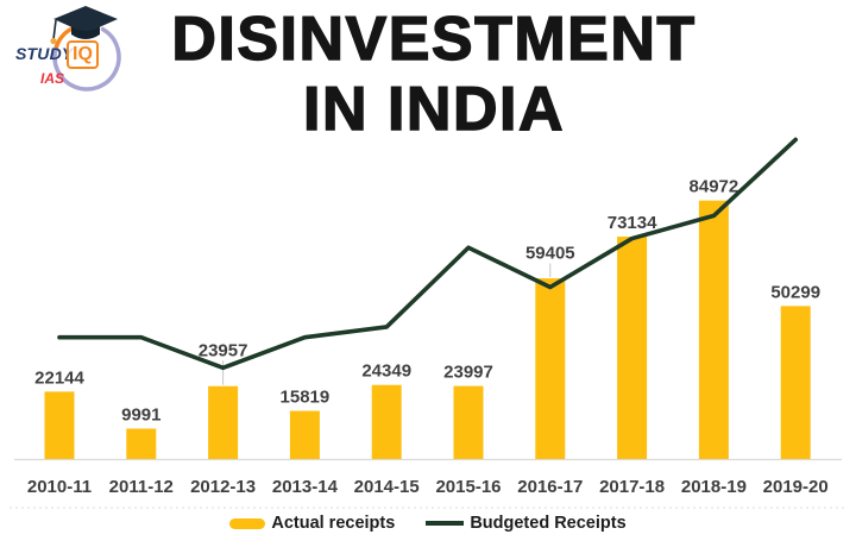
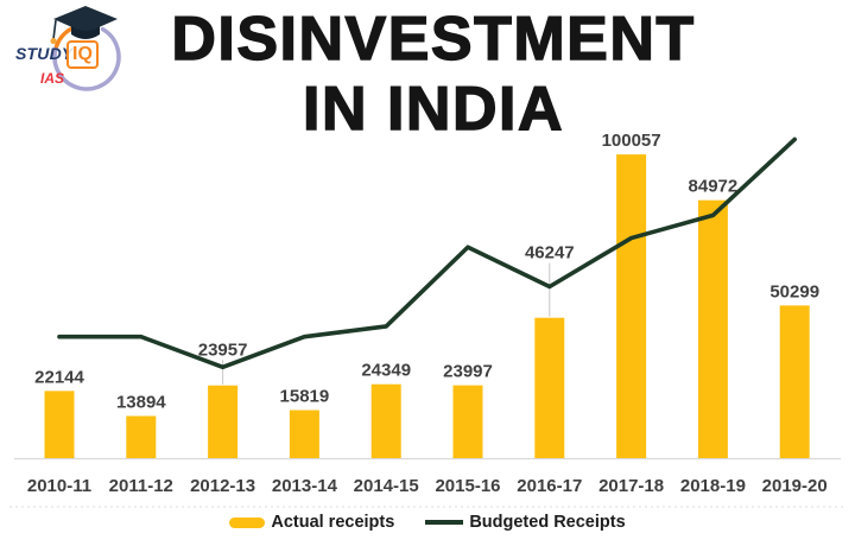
Actual receipts/2011-12: 9991 -> 13894
Actual receipts/2016-17: 59405 -> 46247
Actual receipts/2017-18: 73134 -> 100057
